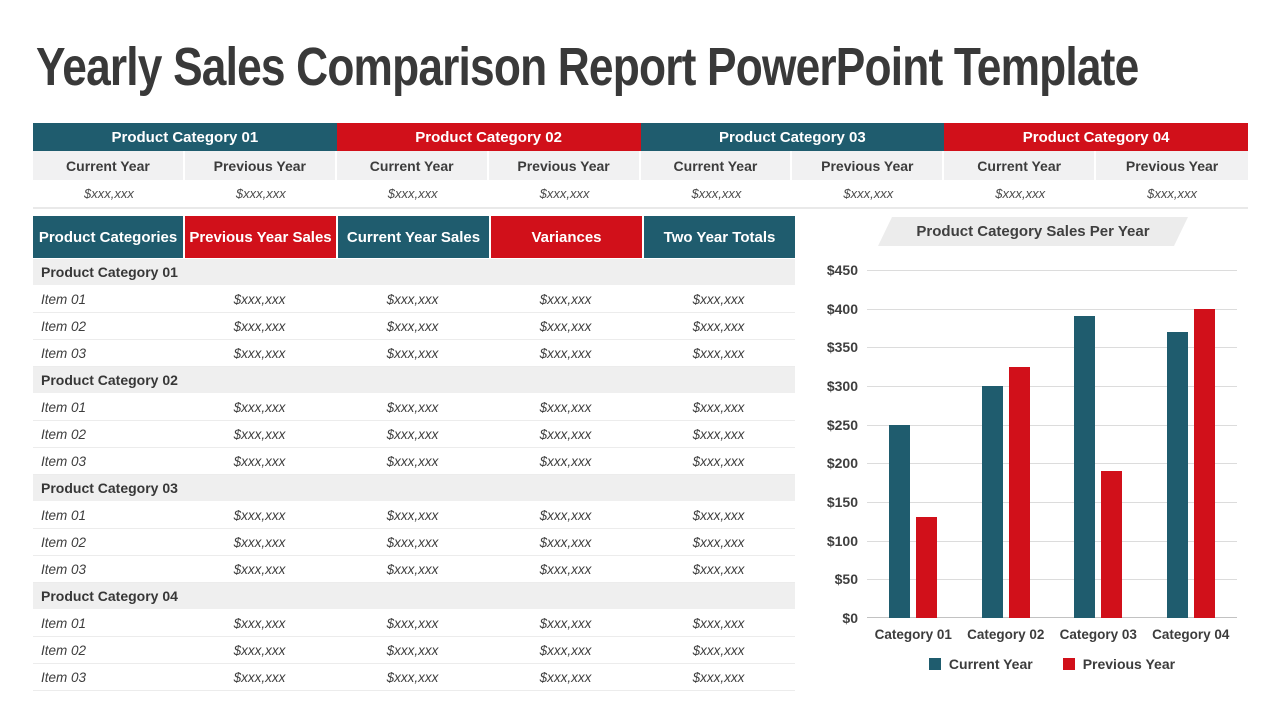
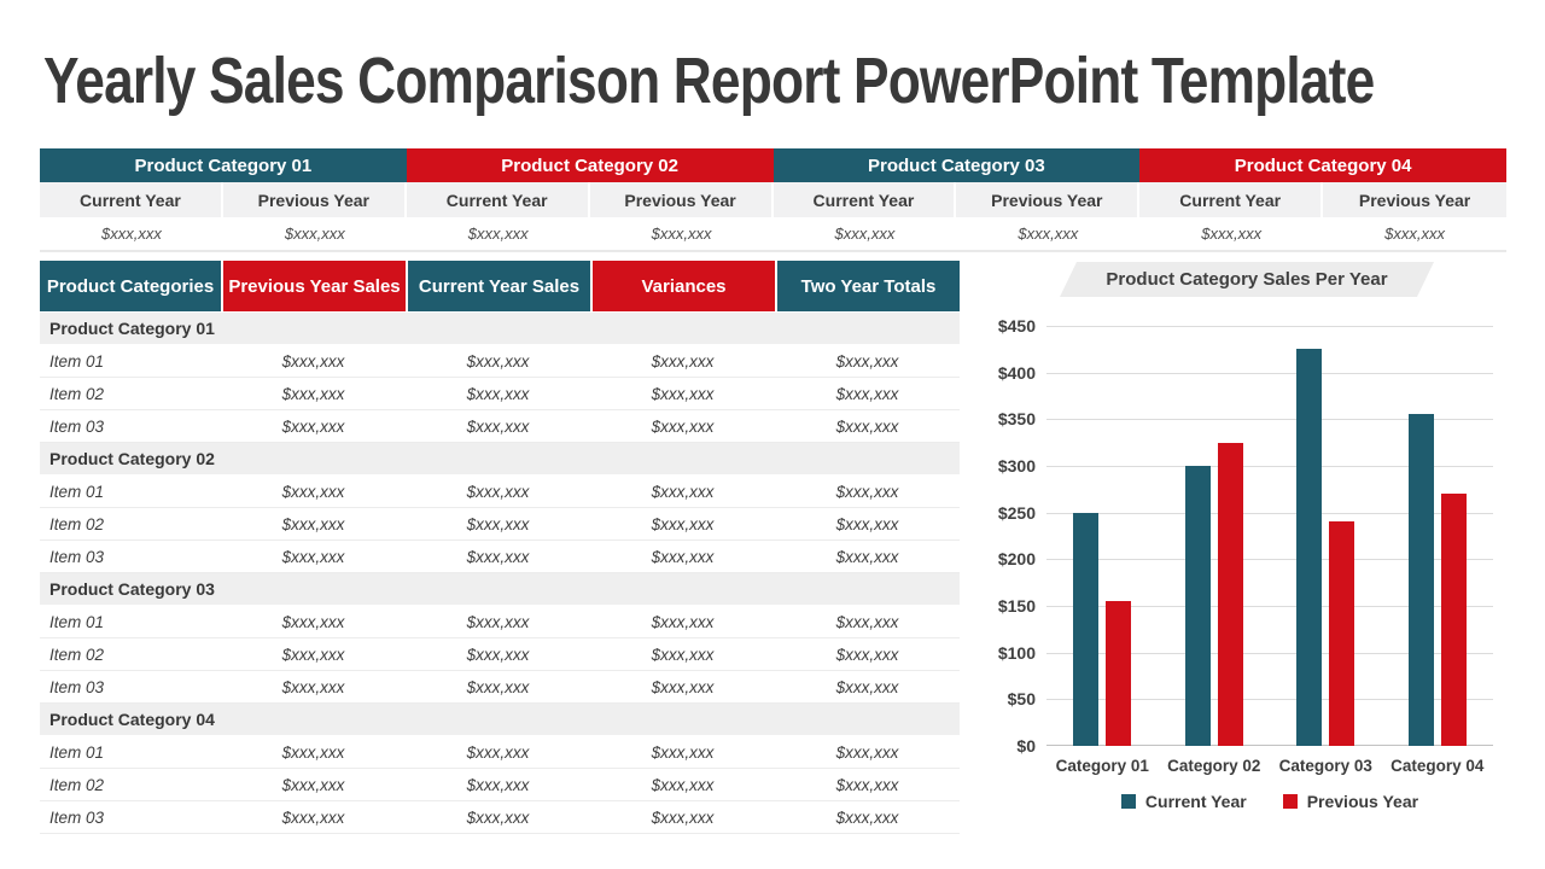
Previous Year/Category 01: $130 -> $160
Current Year/Category 03: $390 -> $420
Previous Year/Category 03: $190 -> $240
Current Year/Category 04: $370 -> $360
Previous Year/Category 04: $400 -> $270
